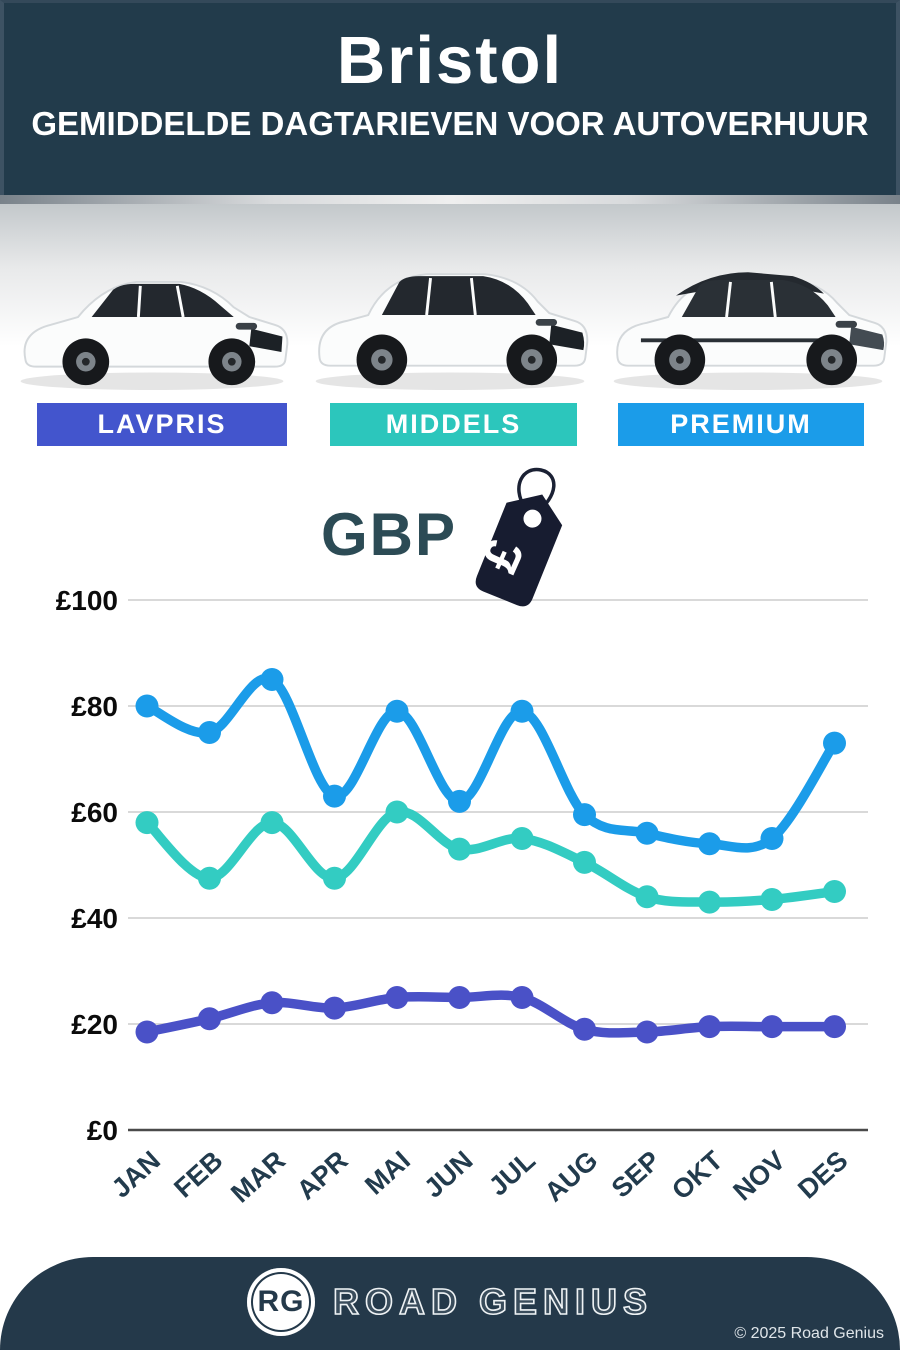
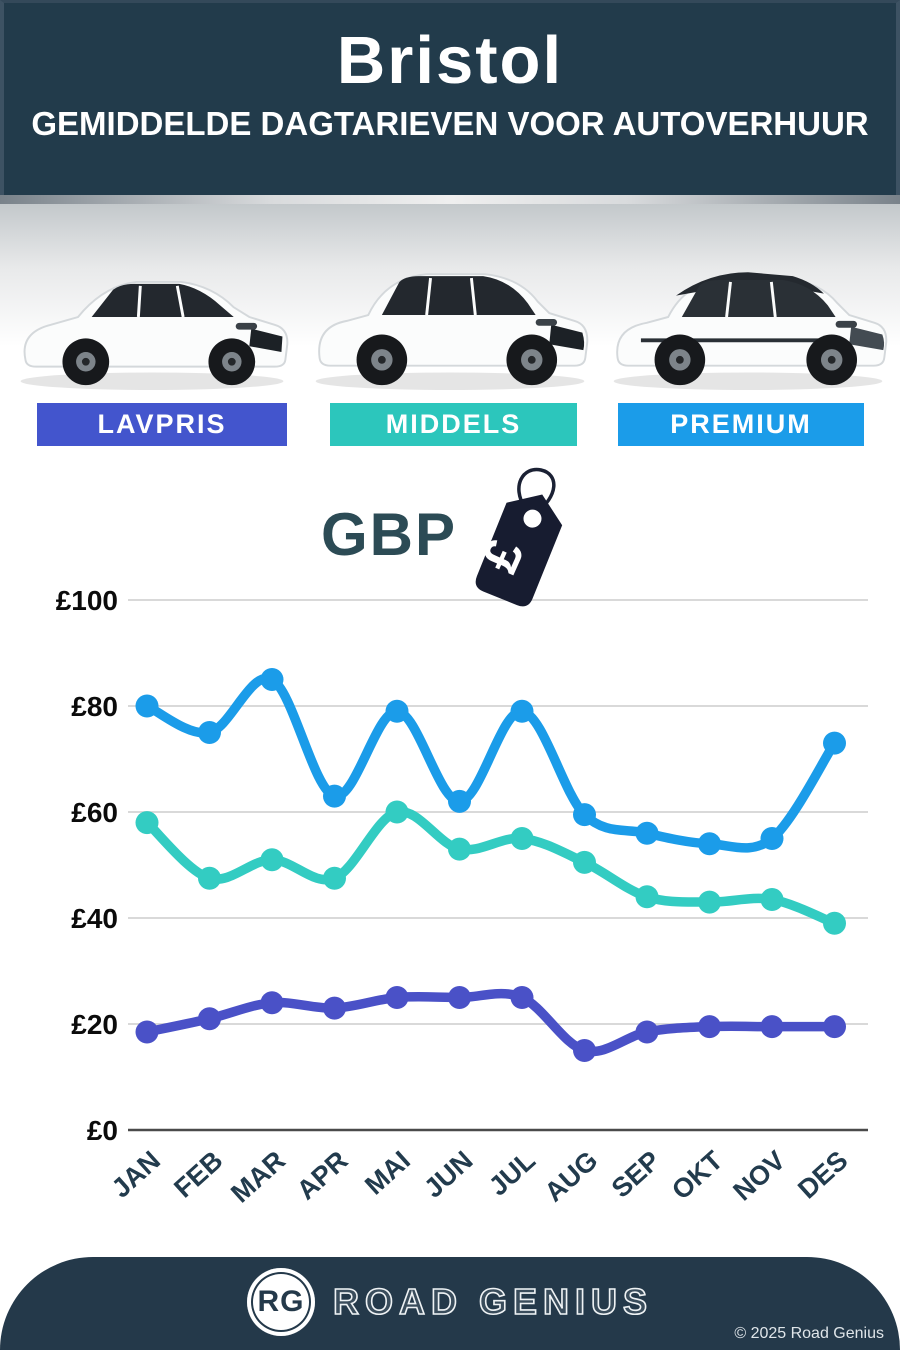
MIDDELS/MAR: £58 -> £51
LAVPRIS/AUG: £19 -> £15
MIDDELS/DES: £45 -> £39
